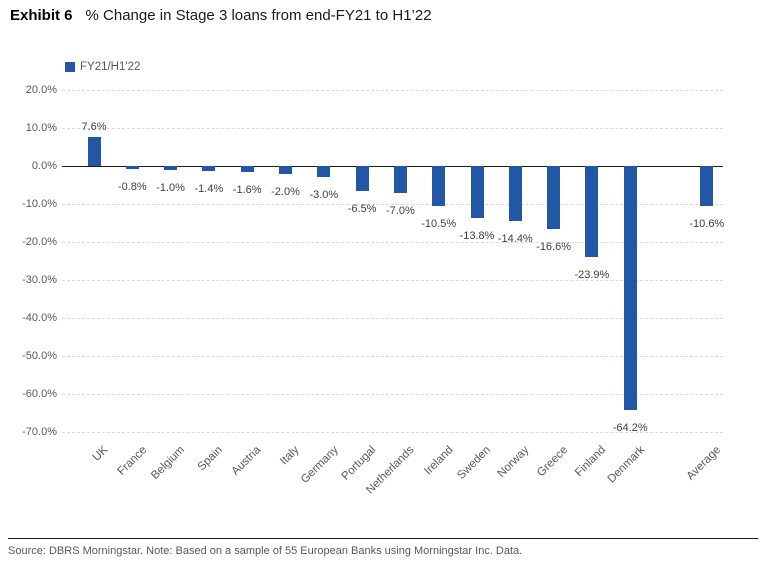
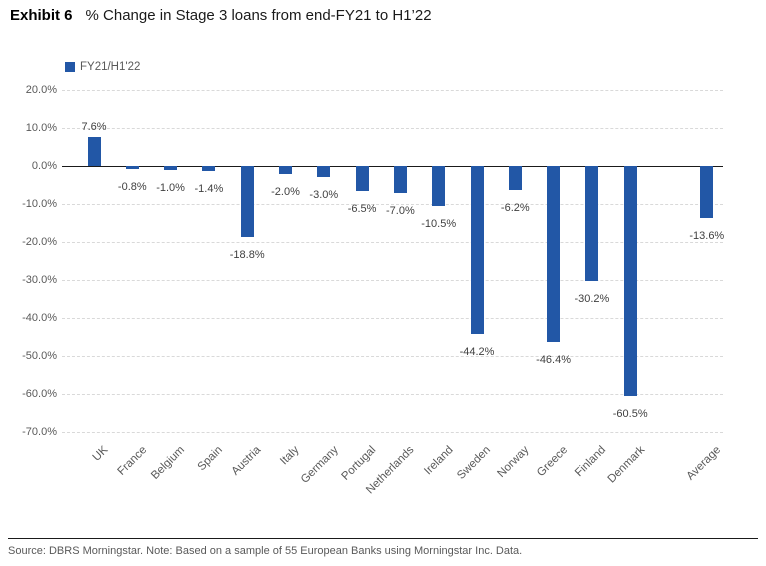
Austria: -1.6% -> -18.8%
Sweden: -13.8% -> -44.2%
Norway: -14.4% -> -6.2%
Greece: -16.6% -> -46.4%
Finland: -23.9% -> -30.2%
Denmark: -64.2% -> -60.5%
Average: -10.6% -> -13.6%
